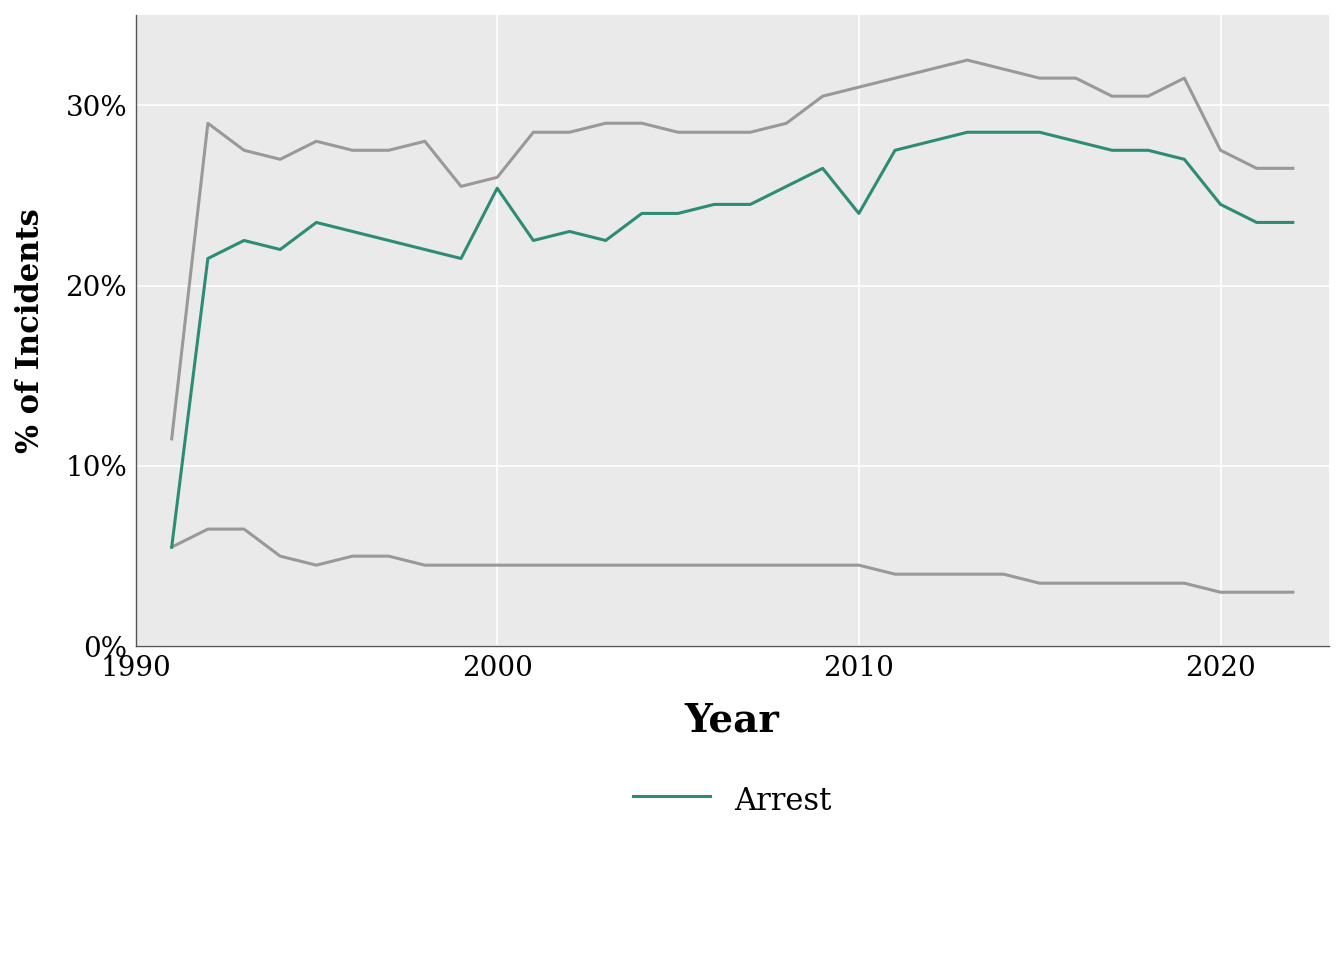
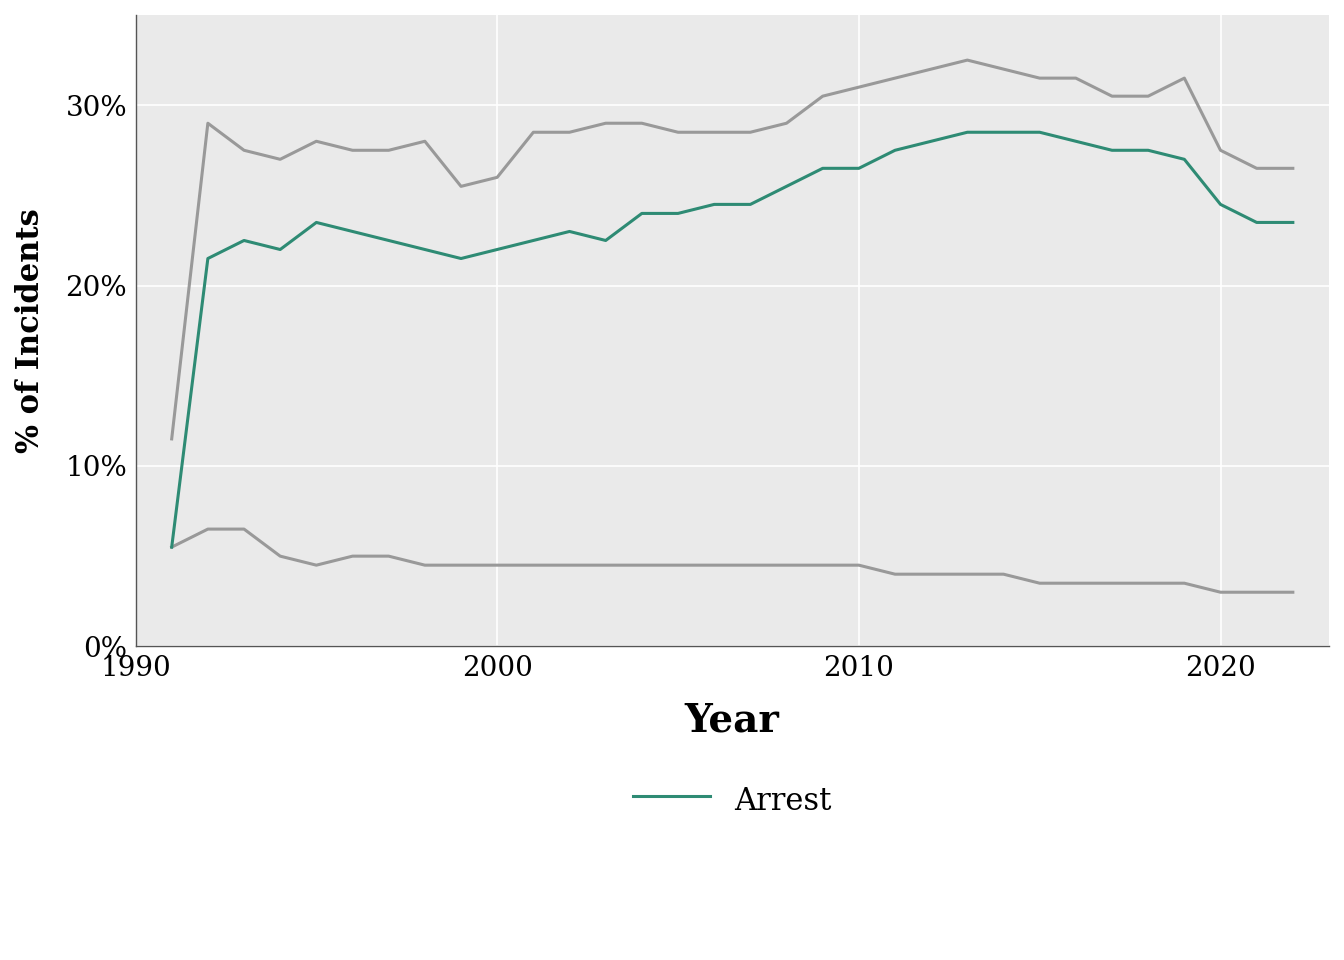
Arrest/2000: 25.4% -> 22.0%
Arrest/2010: 24.0% -> 26.5%
